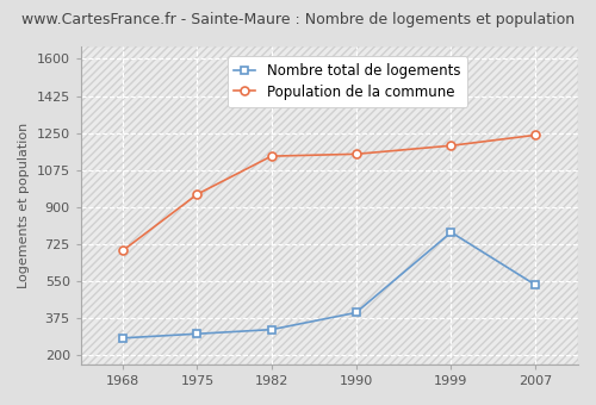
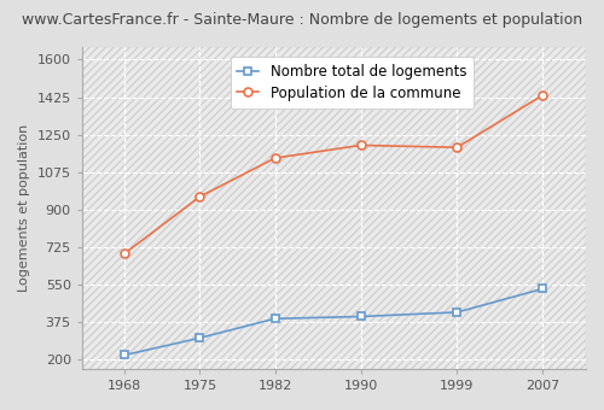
Nombre total de logements/1968: 280 -> 220
Nombre total de logements/1982: 320 -> 390
Population de la commune/1990: 1150 -> 1200
Nombre total de logements/1999: 780 -> 420
Population de la commune/2007: 1240 -> 1440
